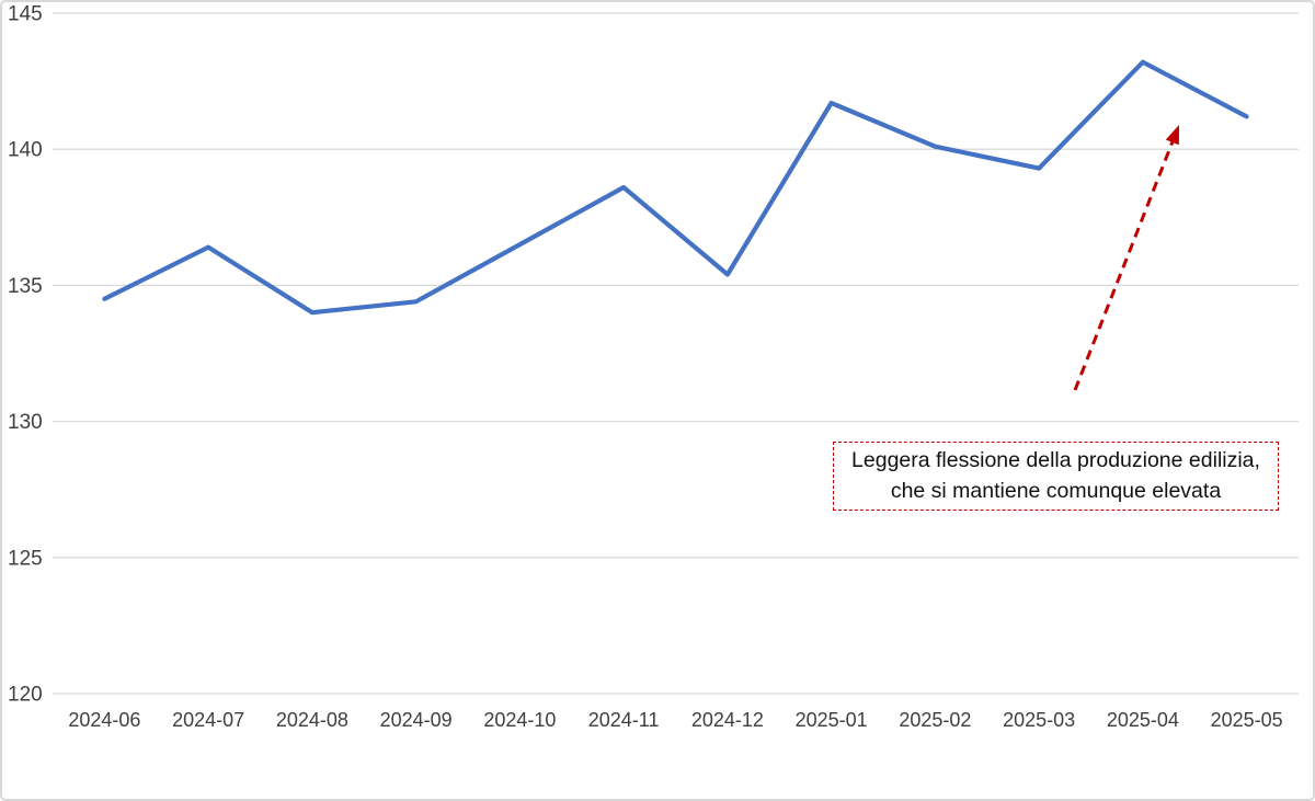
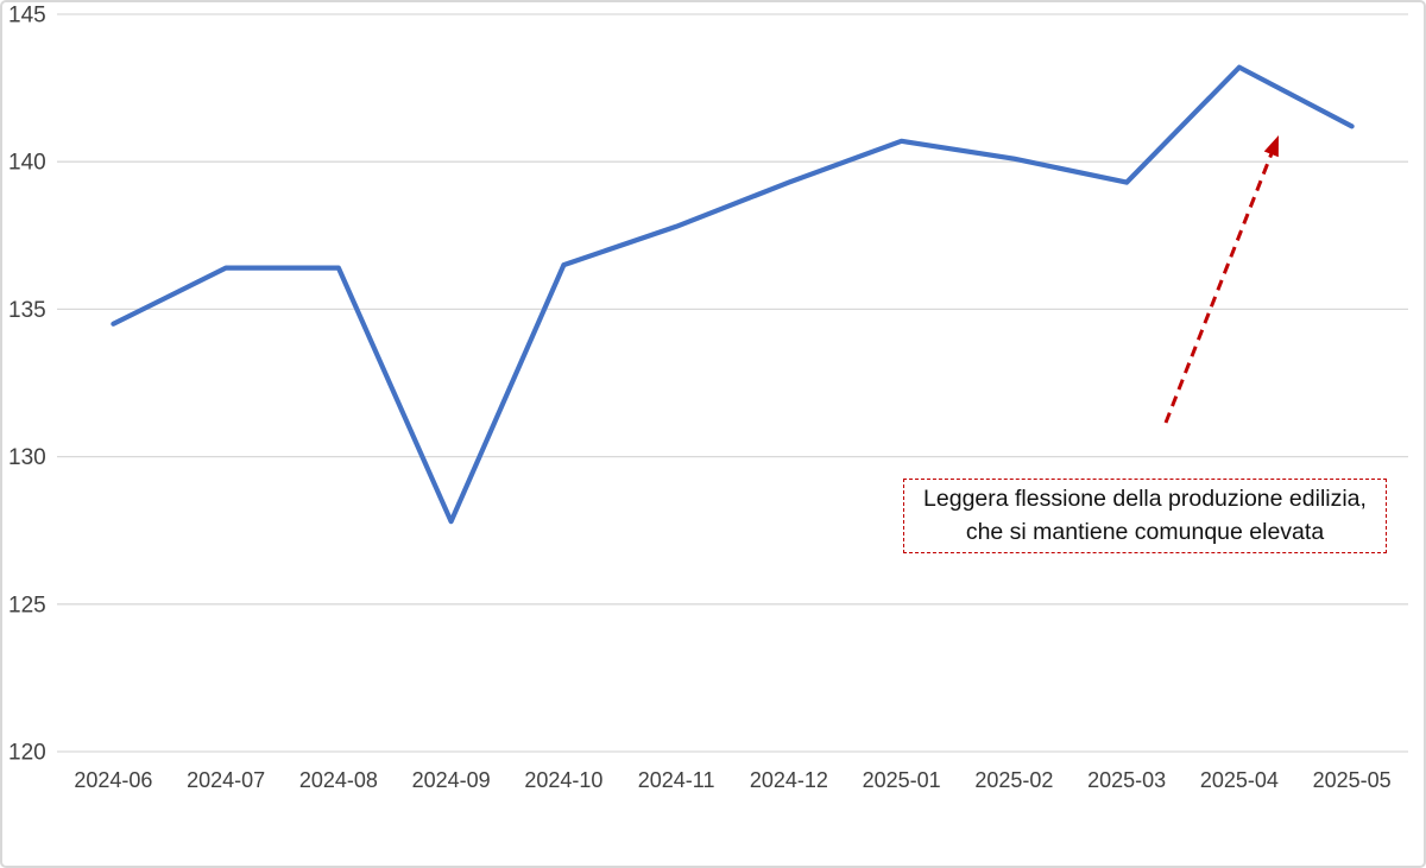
2024-08: 134.0 -> 136.4
2024-09: 134.4 -> 127.8
2024-11: 138.6 -> 137.8
2024-12: 135.4 -> 139.3
2025-01: 141.7 -> 140.7
